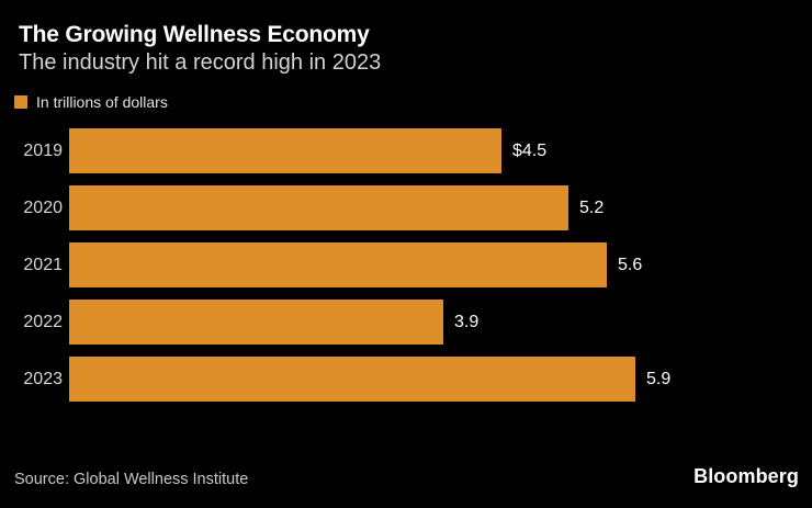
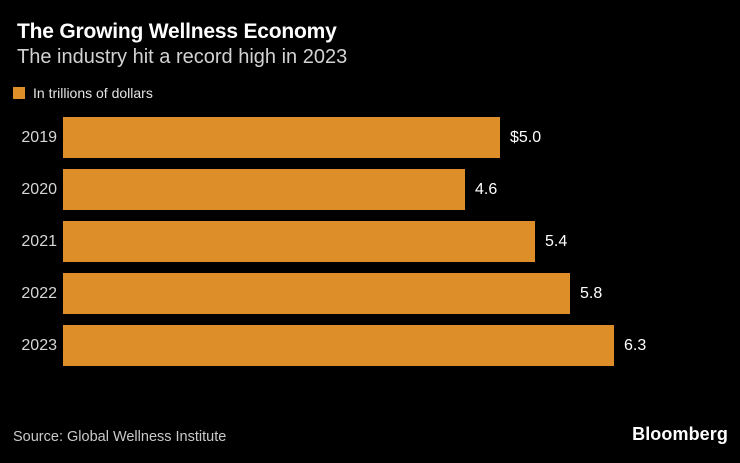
2019: $4.5 -> $5.0
2020: 5.2 -> 4.6
2021: 5.6 -> 5.4
2022: 3.9 -> 5.8
2023: 5.9 -> 6.3
